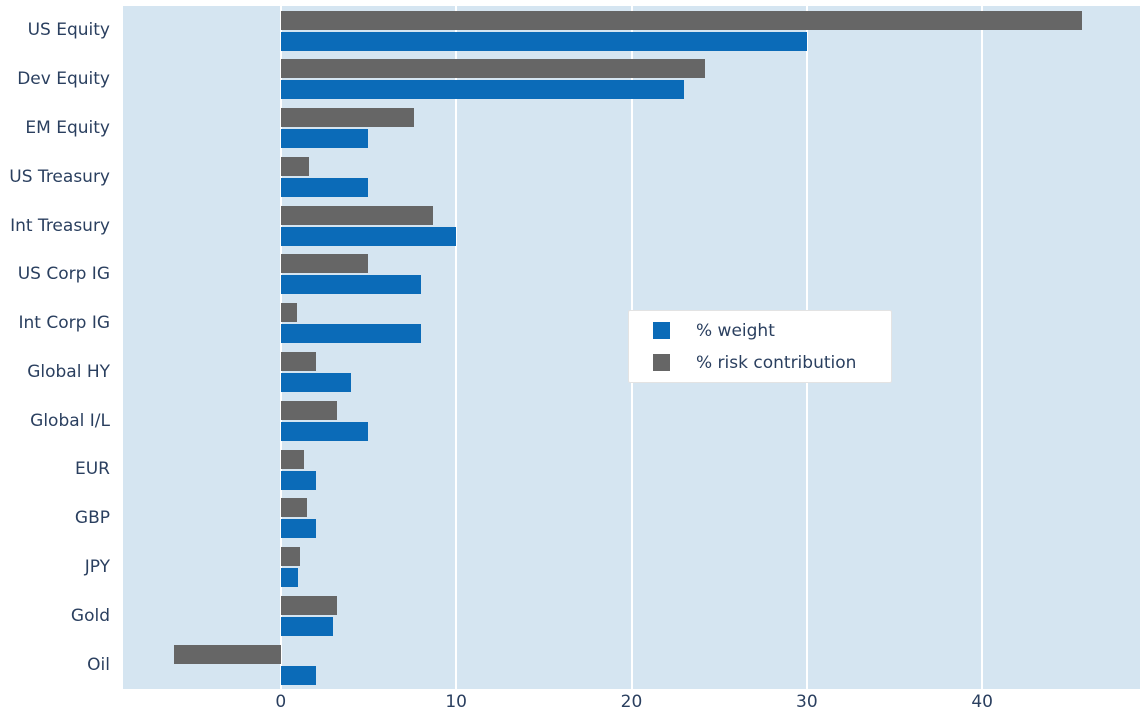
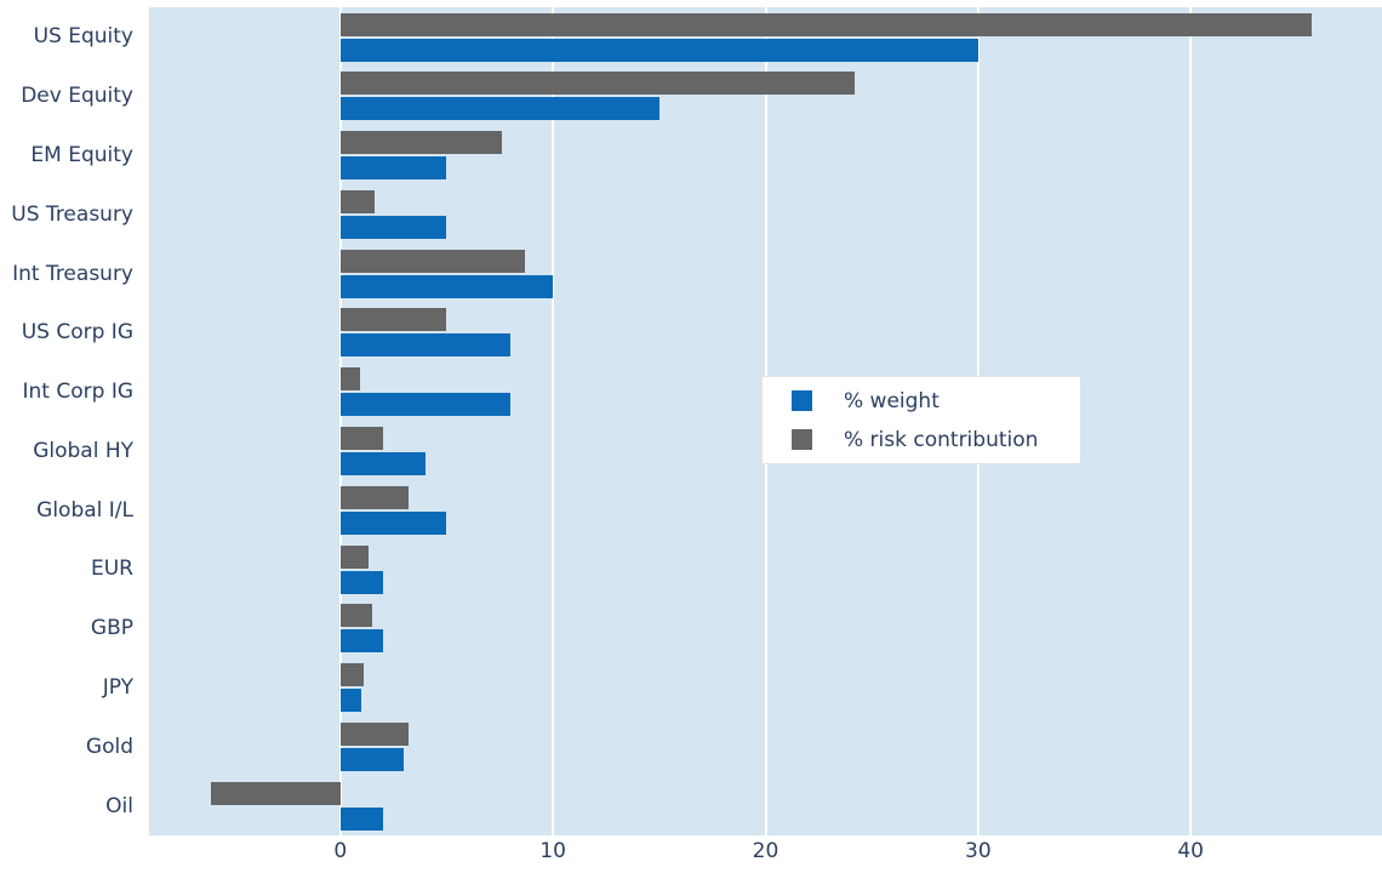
% weight/Dev Equity: 23 -> 15
